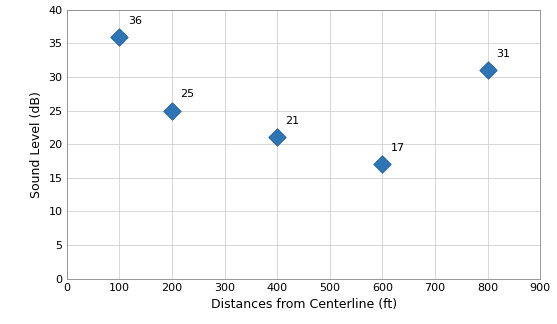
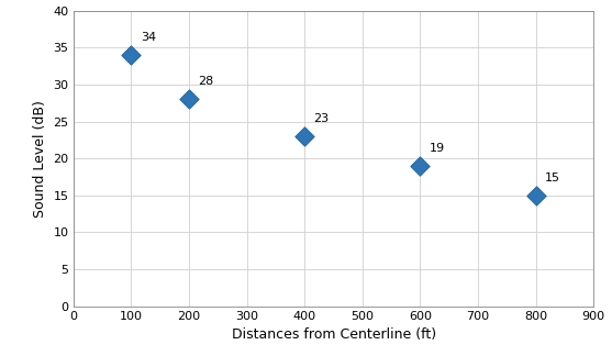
100: 36 -> 34
200: 25 -> 28
400: 21 -> 23
600: 17 -> 19
800: 31 -> 15
